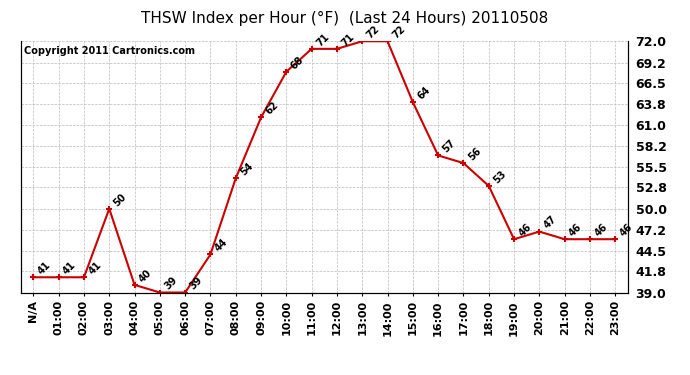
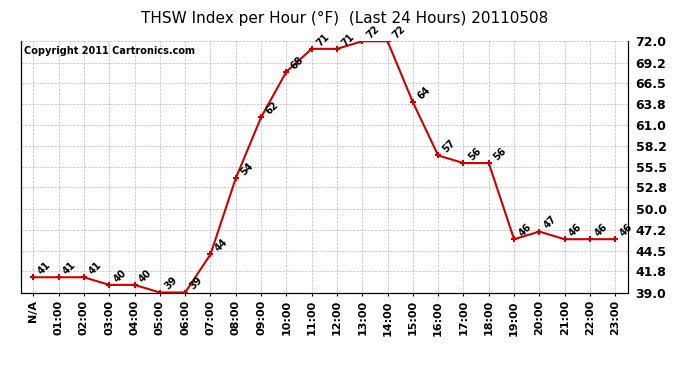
03:00: 50 -> 40
18:00: 53 -> 56
